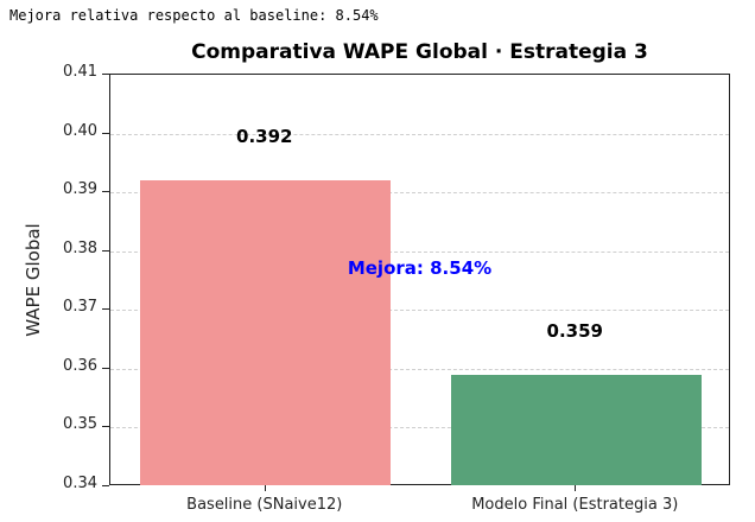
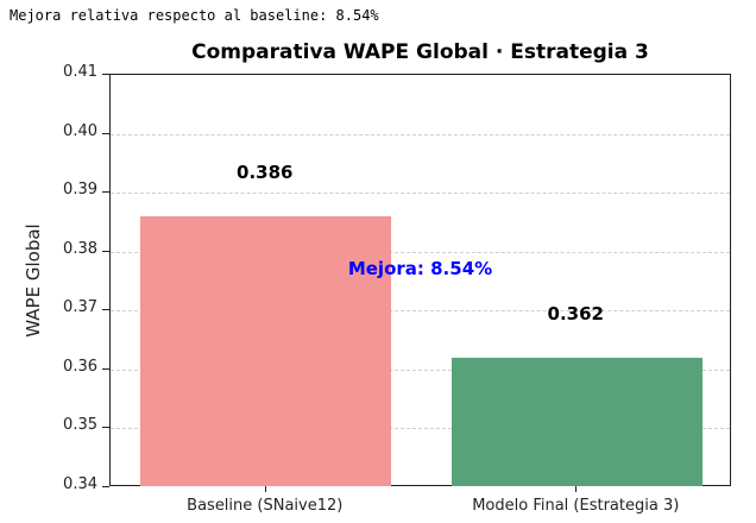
Baseline (SNaive12): 0.392 -> 0.386
Modelo Final (Estrategia 3): 0.359 -> 0.362
